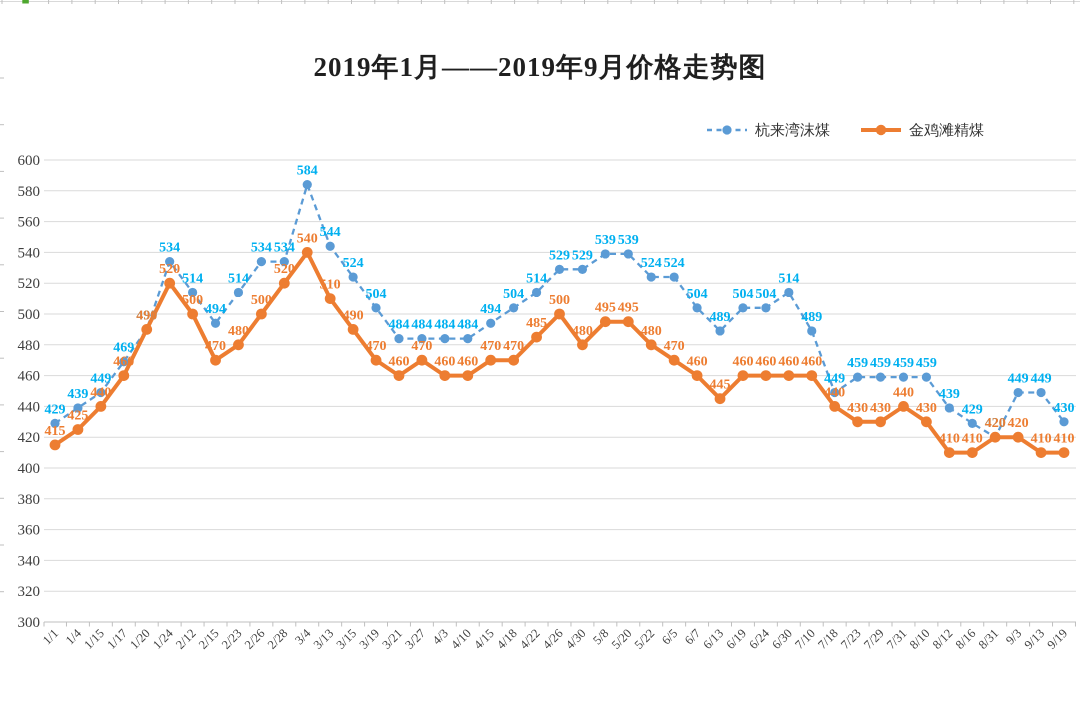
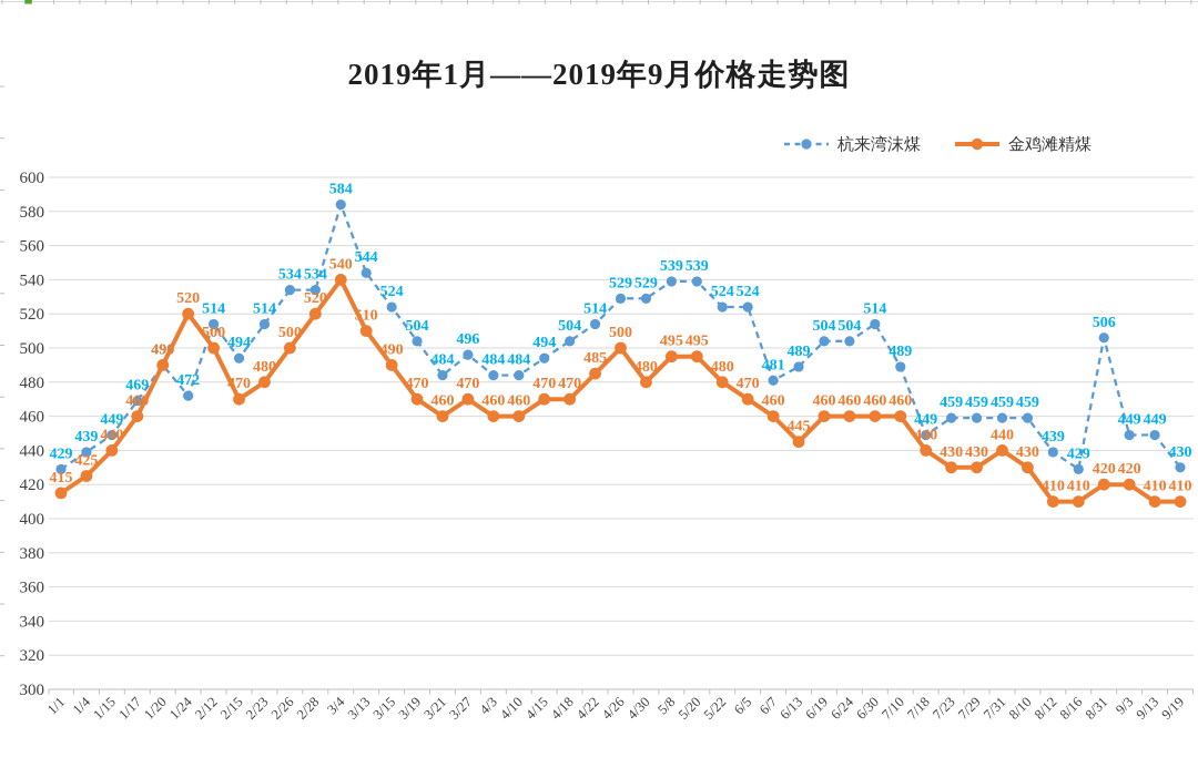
杭来湾沫煤/1/24: 534 -> 472
杭来湾沫煤/3/27: 484 -> 496
杭来湾沫煤/6/7: 504 -> 481
杭来湾沫煤/8/31: 420 -> 506
